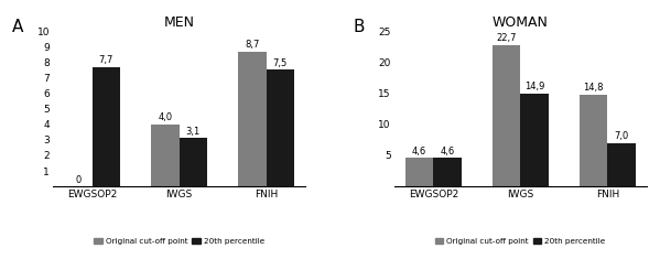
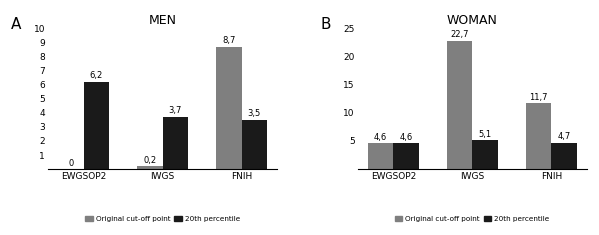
MEN/20th percentile/EWGSOP2: 7,7 -> 6,2
MEN/Original cut-off point/IWGS: 4,0 -> 0,2
MEN/20th percentile/IWGS: 3,1 -> 3,7
MEN/20th percentile/FNIH: 7,5 -> 3,5
WOMAN/20th percentile/IWGS: 14,9 -> 5,1
WOMAN/Original cut-off point/FNIH: 14,8 -> 11,7
WOMAN/20th percentile/FNIH: 7,0 -> 4,7
